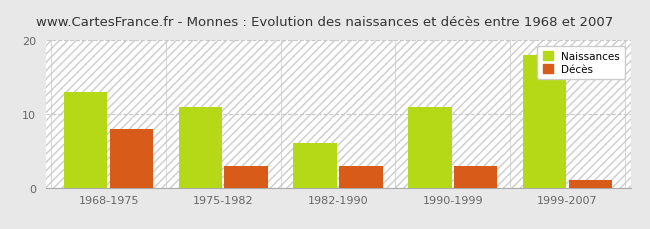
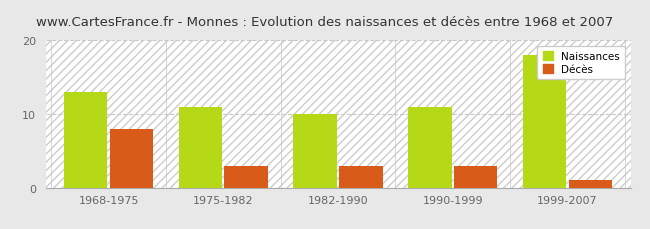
Naissances/1982-1990: 6 -> 10
